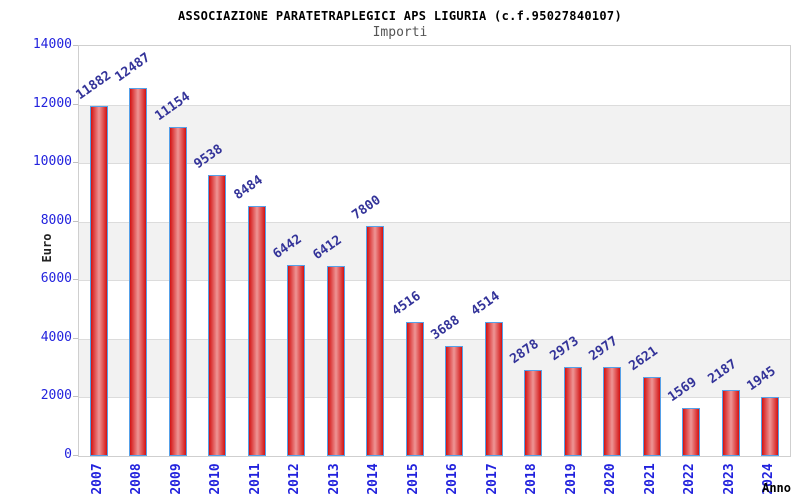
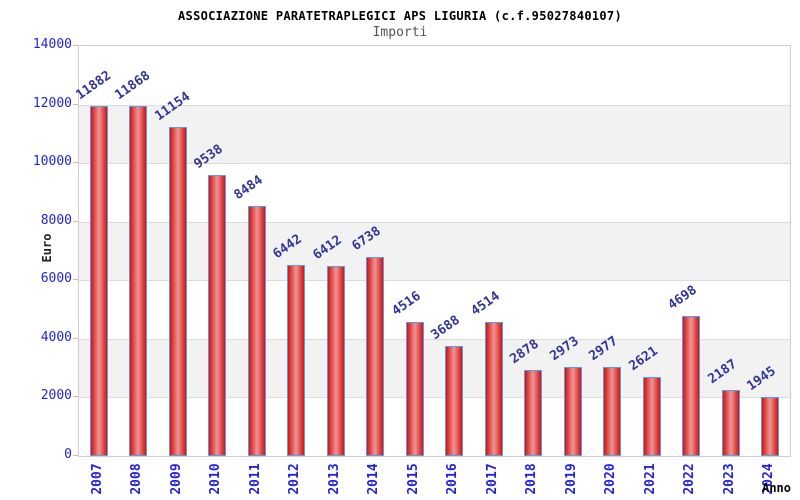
2008: 12487 -> 11868
2014: 7800 -> 6738
2022: 1569 -> 4698
